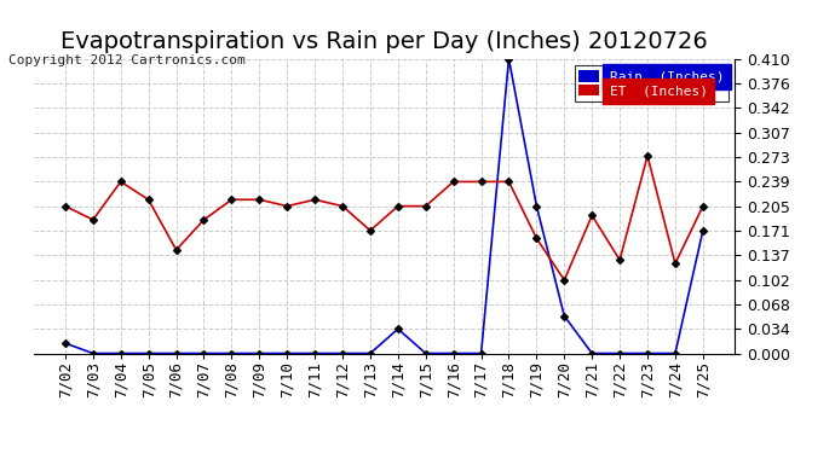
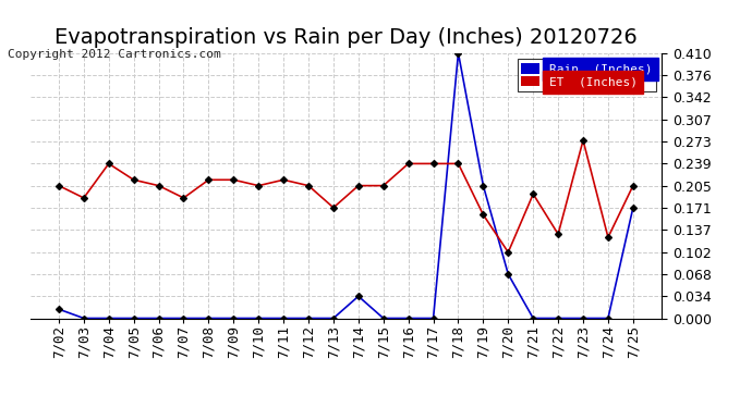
ET (Inches)/7/06: 0.144 -> 0.205
Rain (Inches)/7/20: 0.052 -> 0.068
